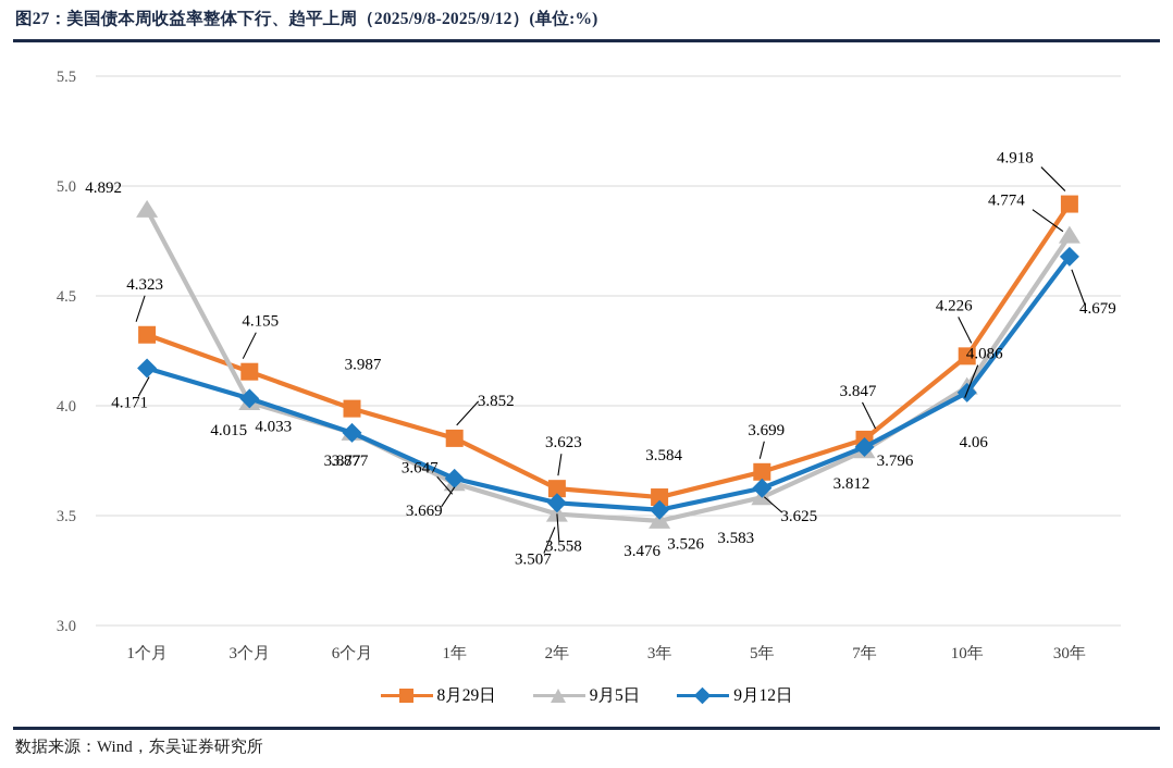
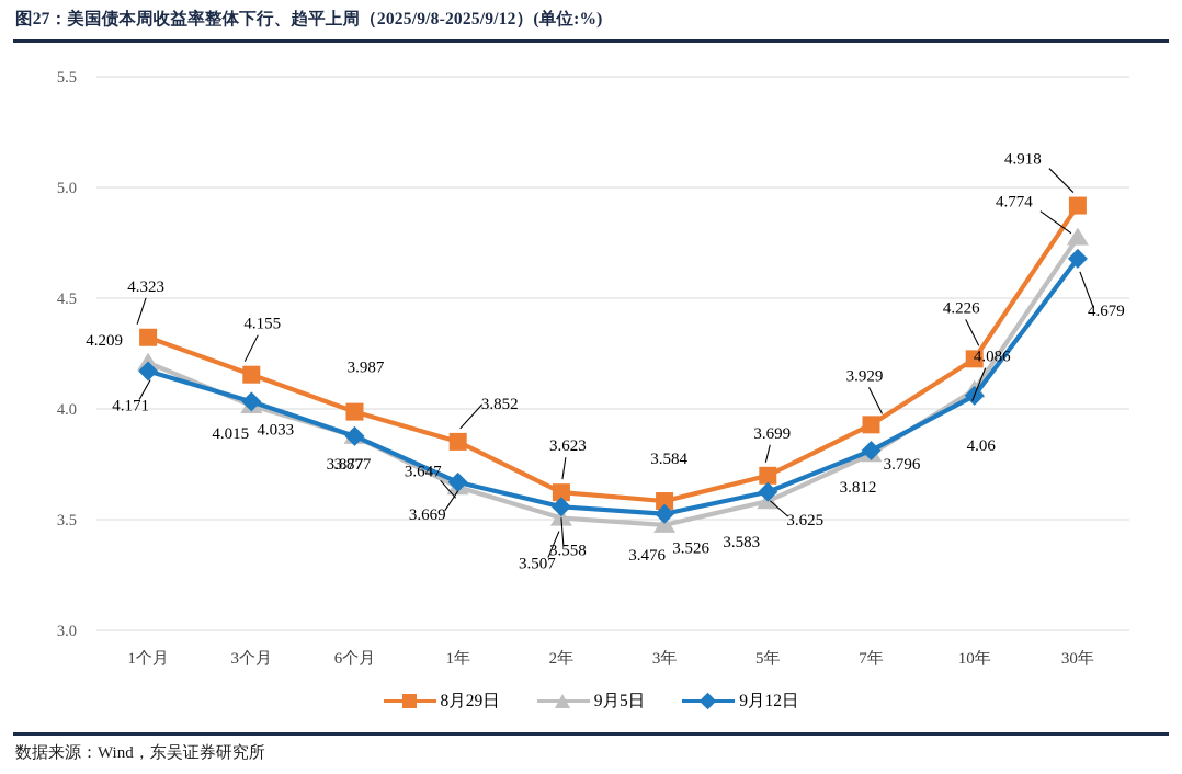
9月5日/1个月: 4.892 -> 4.209
8月29日/7年: 3.847 -> 3.929
